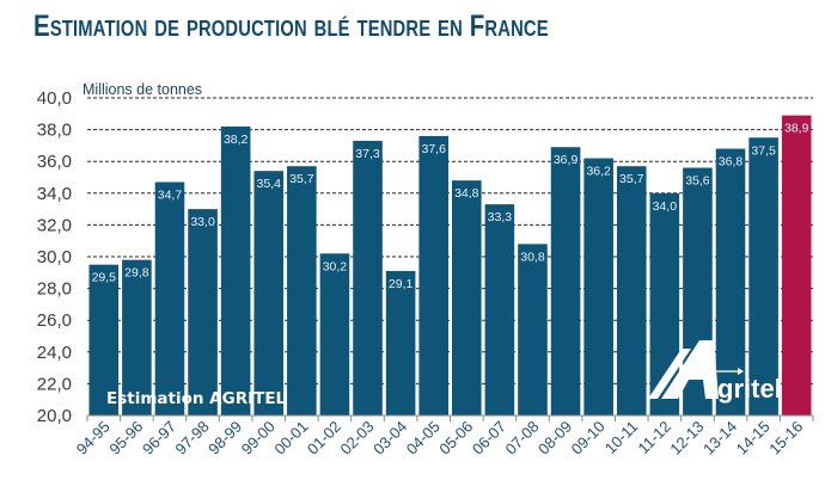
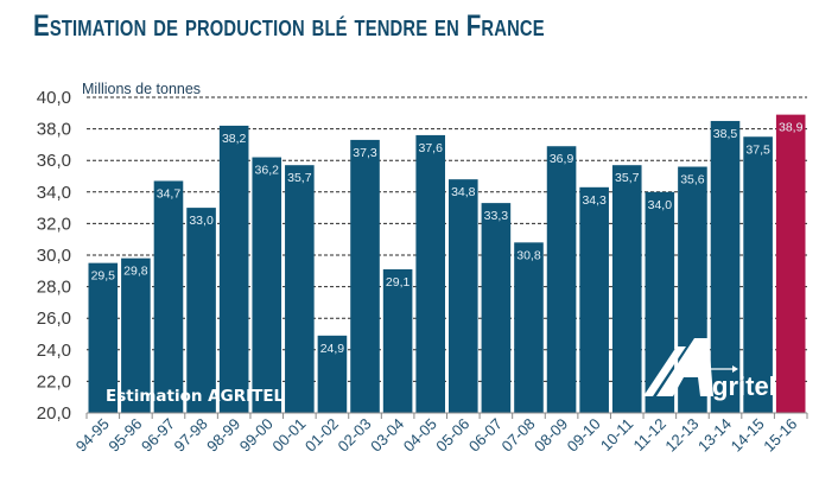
99-00: 35,4 -> 36,2
01-02: 30,2 -> 24,9
09-10: 36,2 -> 34,3
13-14: 36,8 -> 38,5
